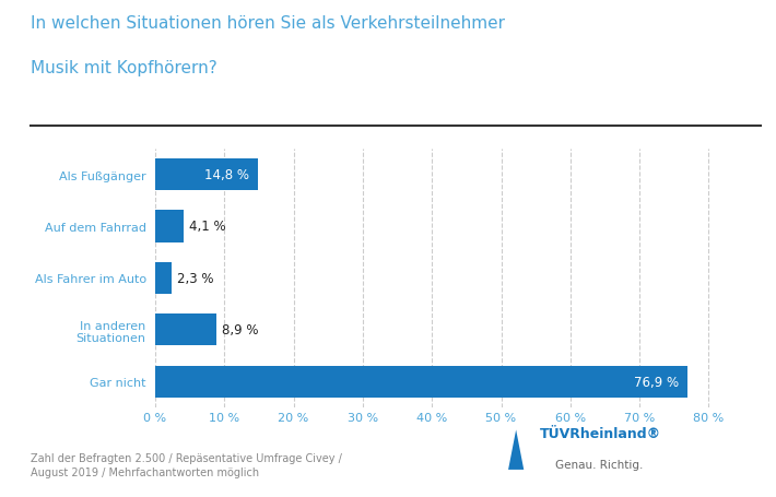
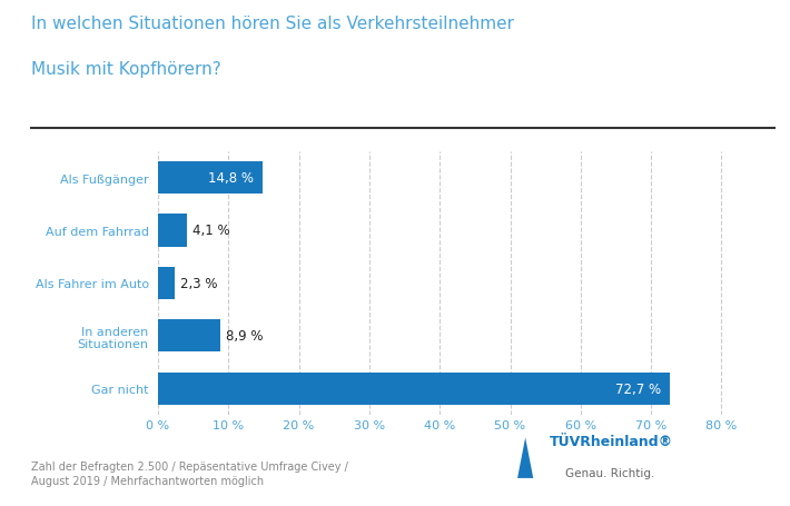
Gar nicht: 76,9 -> 72,7
